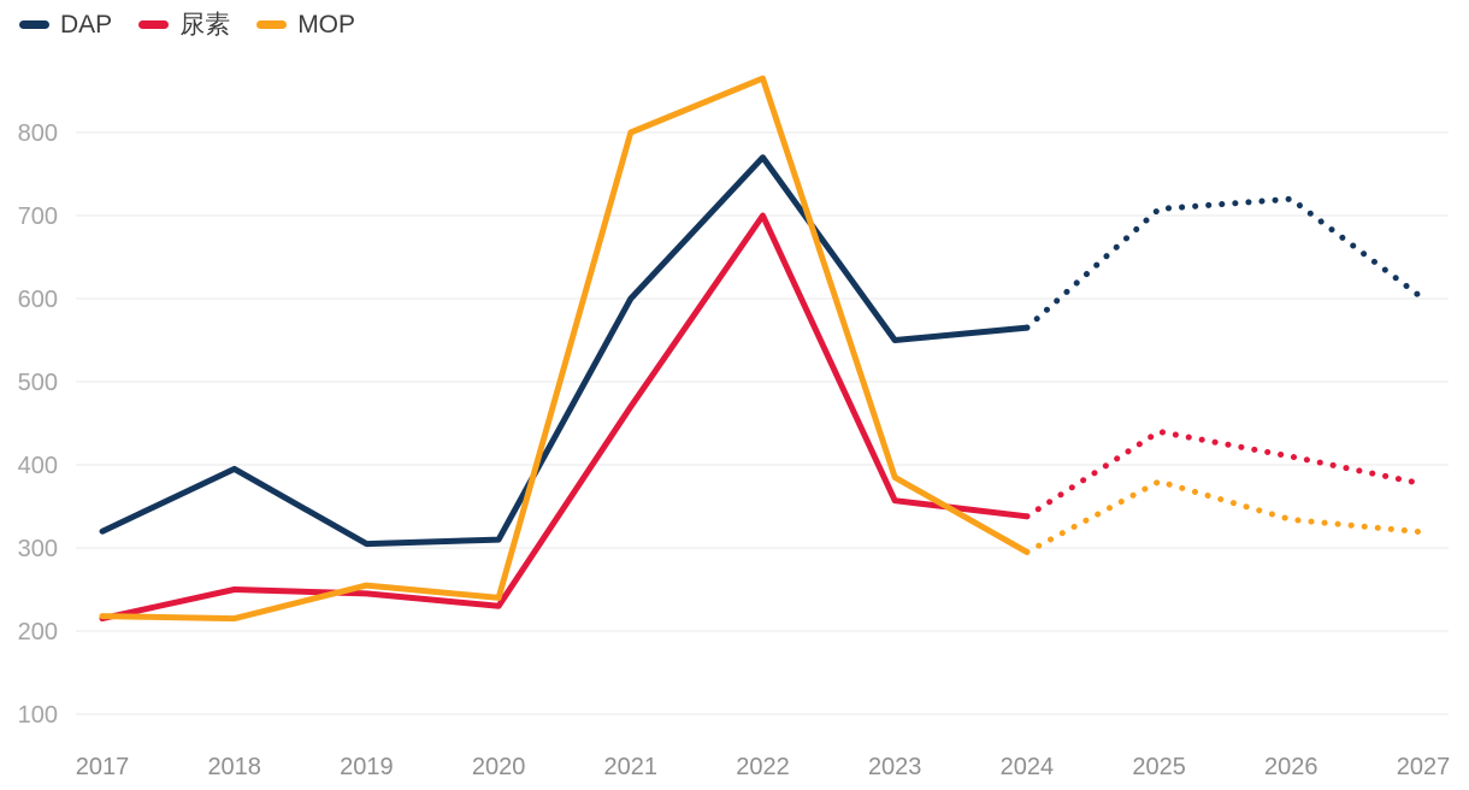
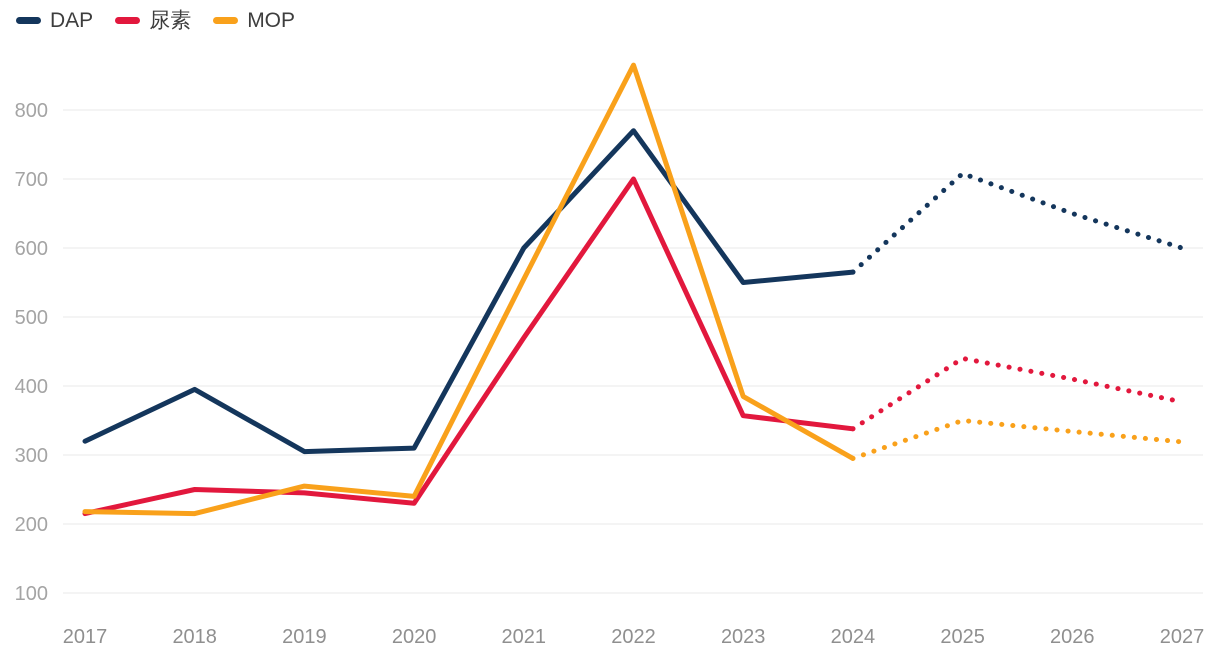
MOP/2021: 800 -> 560
MOP/2025: 380 -> 350
DAP/2026: 720 -> 650
